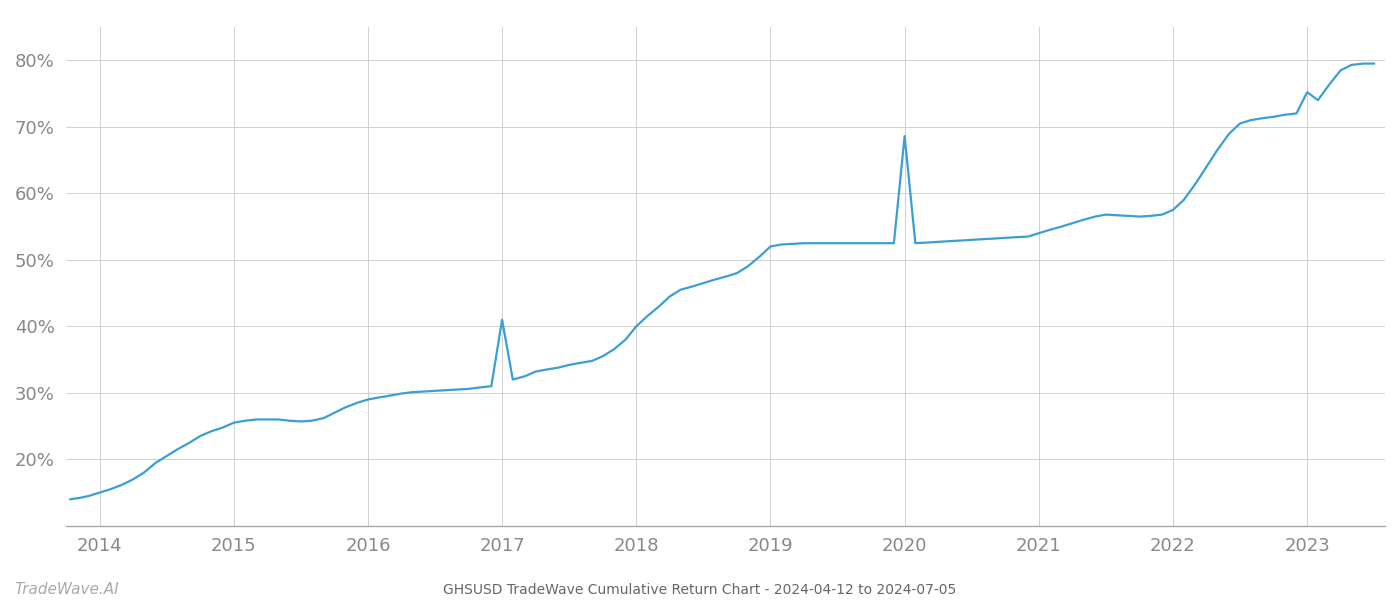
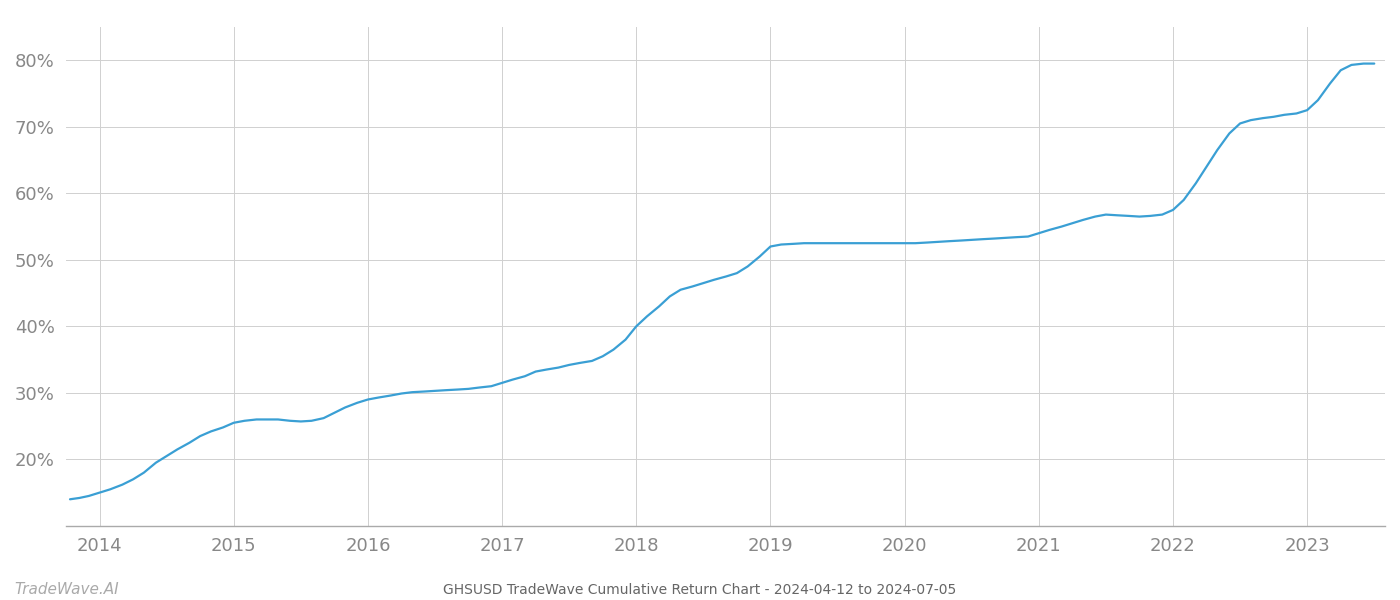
2017: 41.0% -> 31.5%
2020: 68.6% -> 52.5%
2023: 75.2% -> 72.5%
